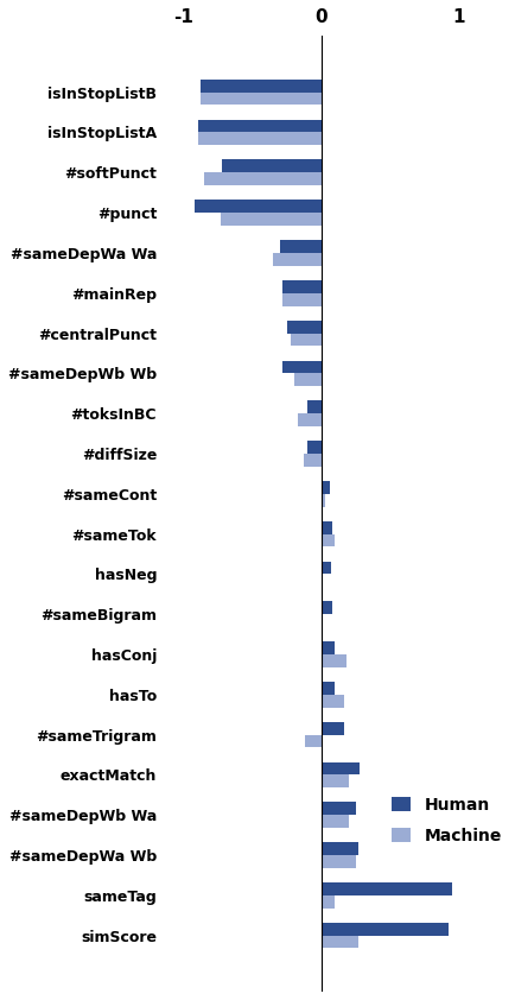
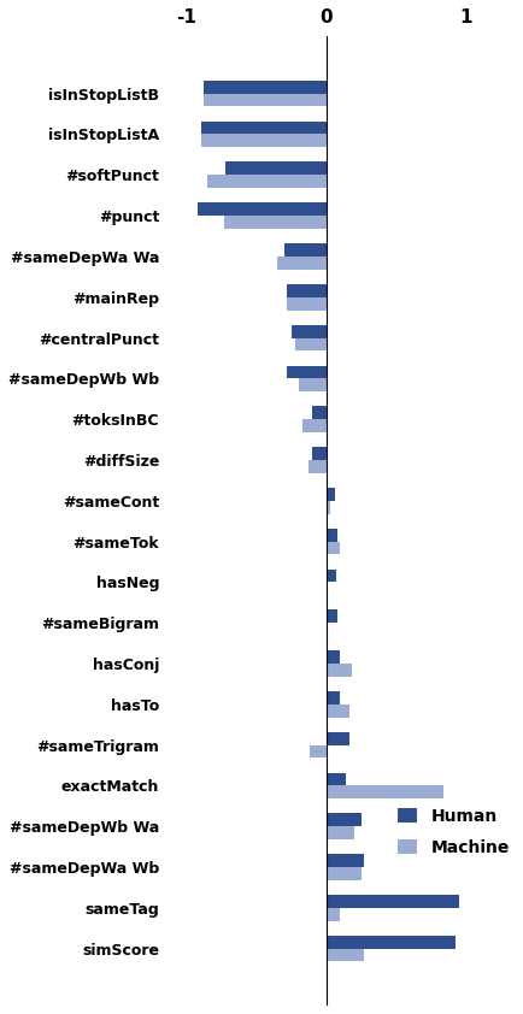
Human/exactMatch: 0.28 -> 0.14
Machine/exactMatch: 0.20 -> 0.84
